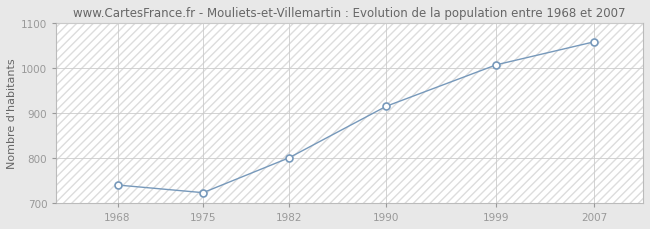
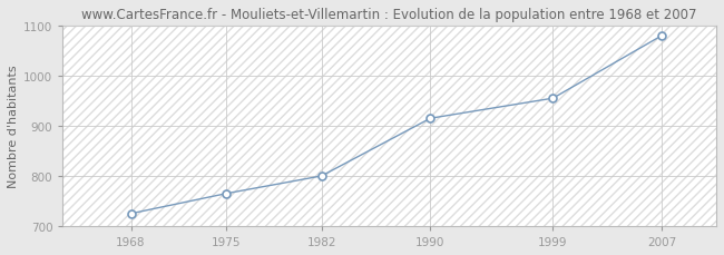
1968: 740 -> 725
1975: 723 -> 765
1999: 1007 -> 955
2007: 1058 -> 1080
